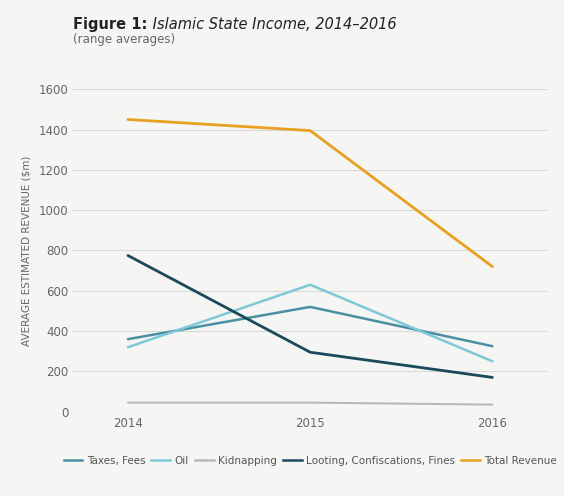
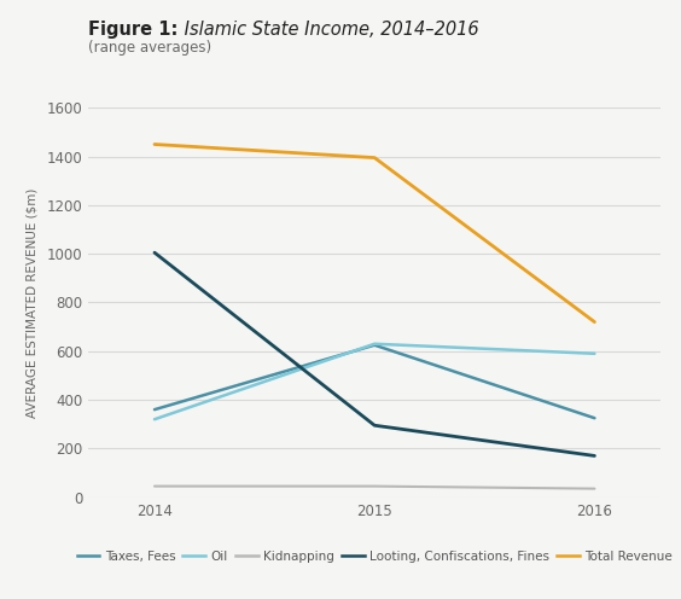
Looting, Confiscations, Fines/2014: 775 -> 1005
Taxes, Fees/2015: 520 -> 625
Oil/2016: 250 -> 590
